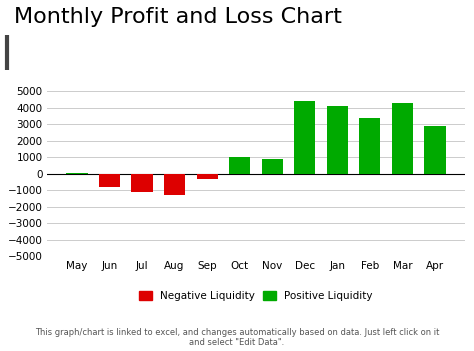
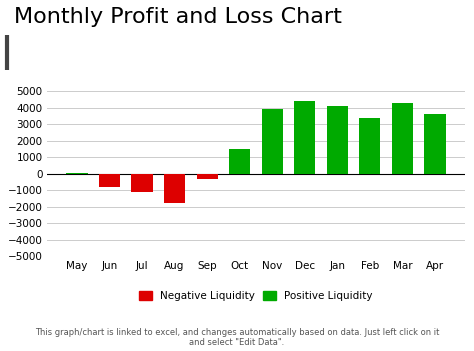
Aug: -1300 -> -1800
Oct: 1000 -> 1500
Nov: 900 -> 3900
Apr: 2900 -> 3600
